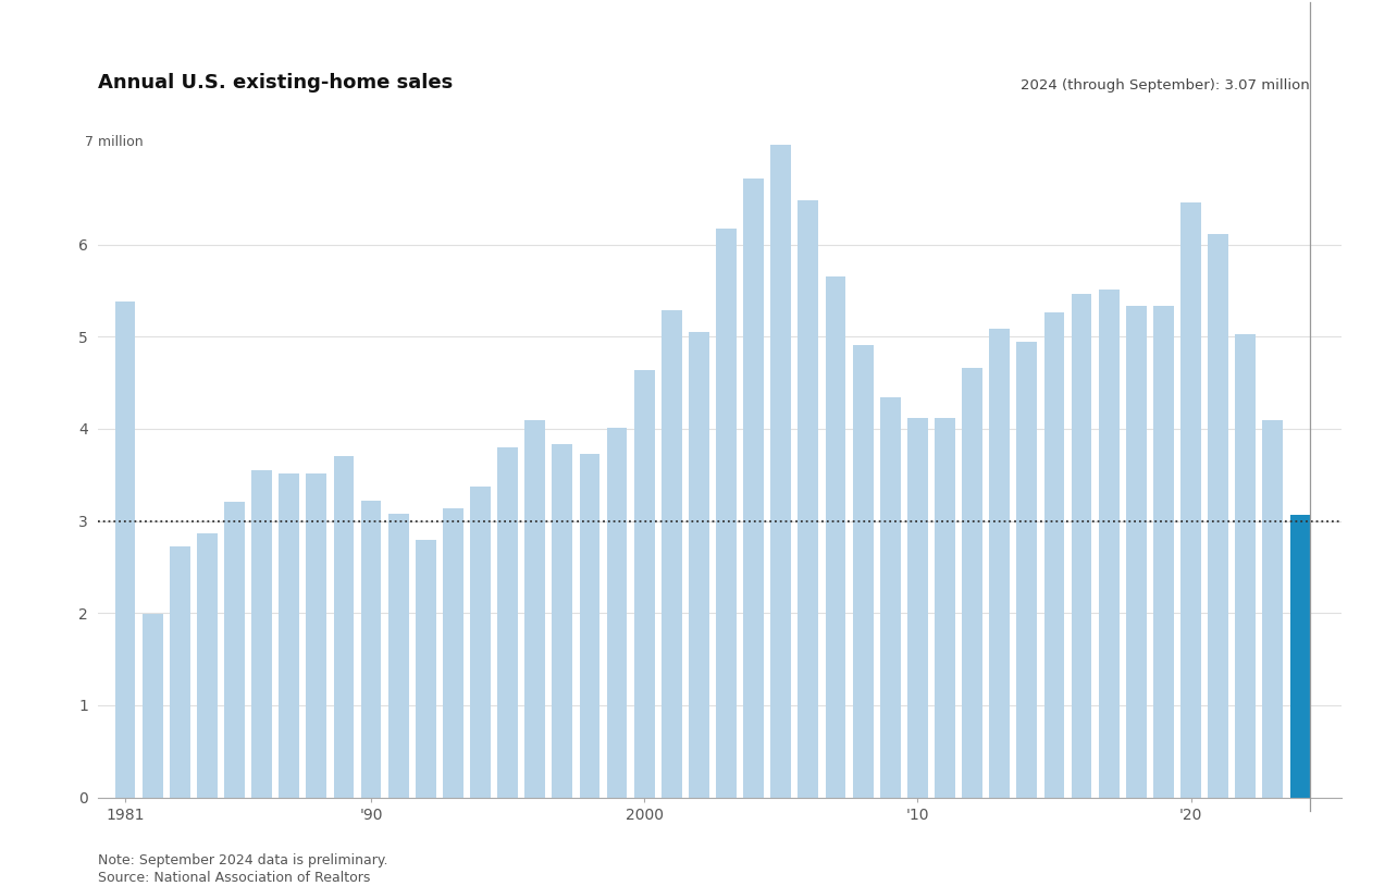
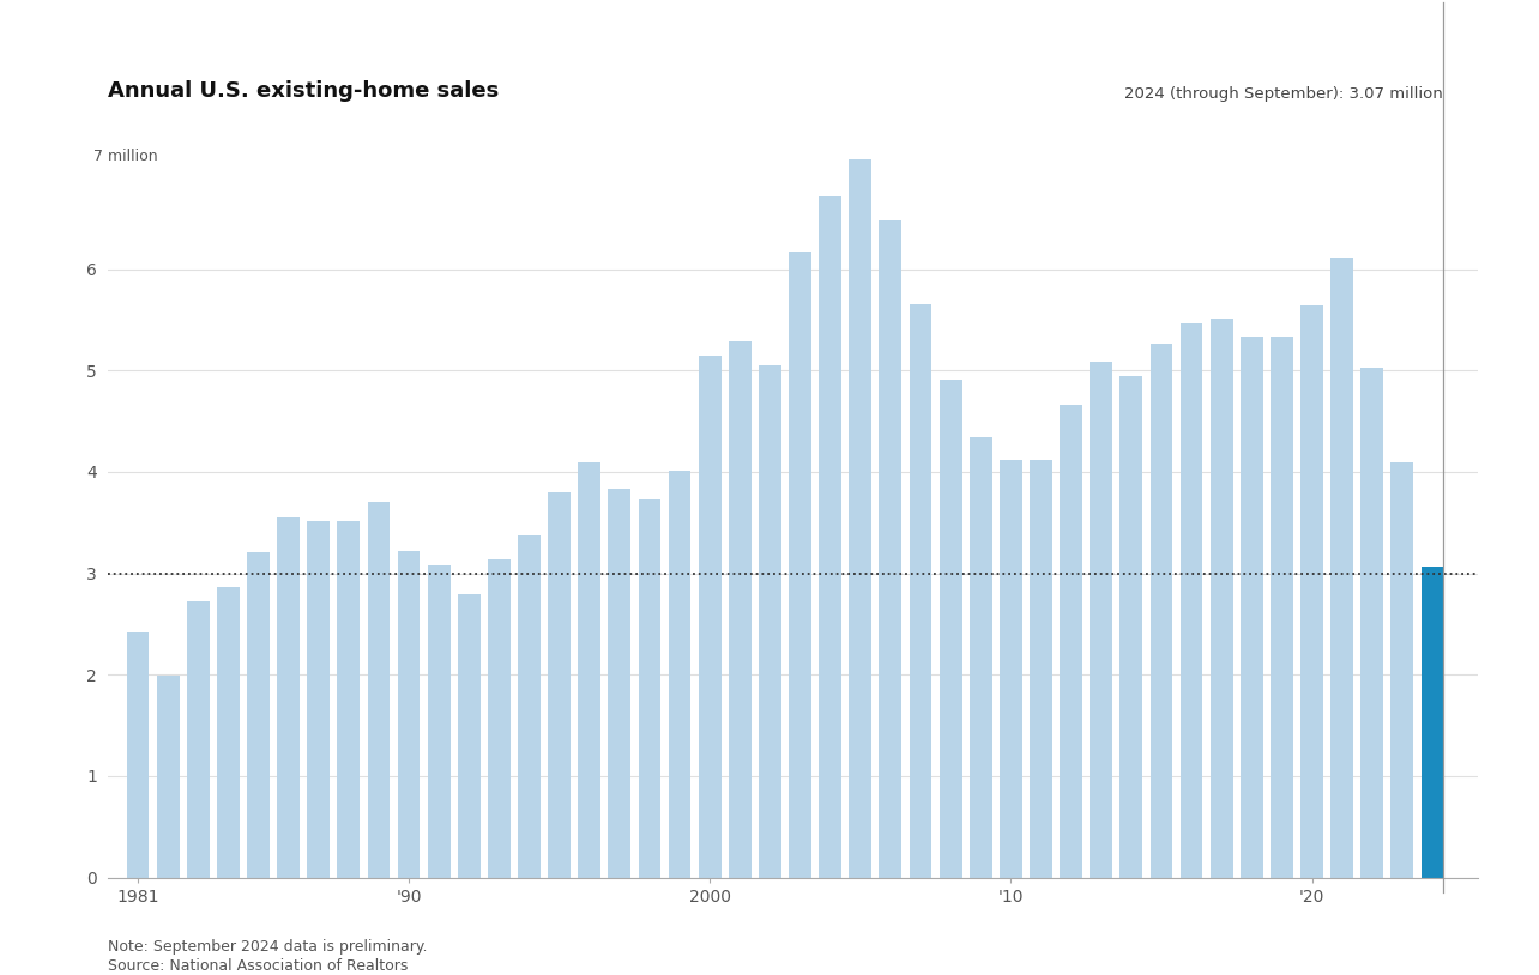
1981: 5.38 -> 2.42
2000: 4.64 -> 5.15
'20: 6.46 -> 5.64
